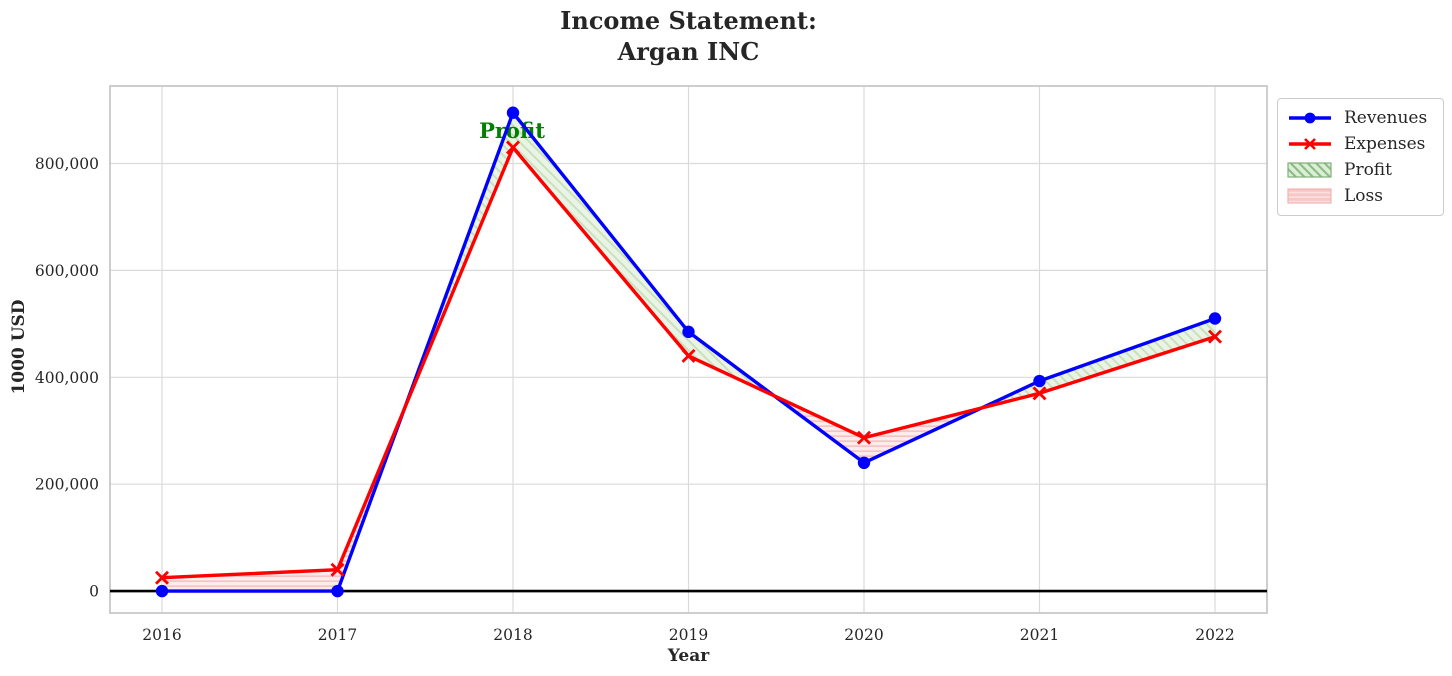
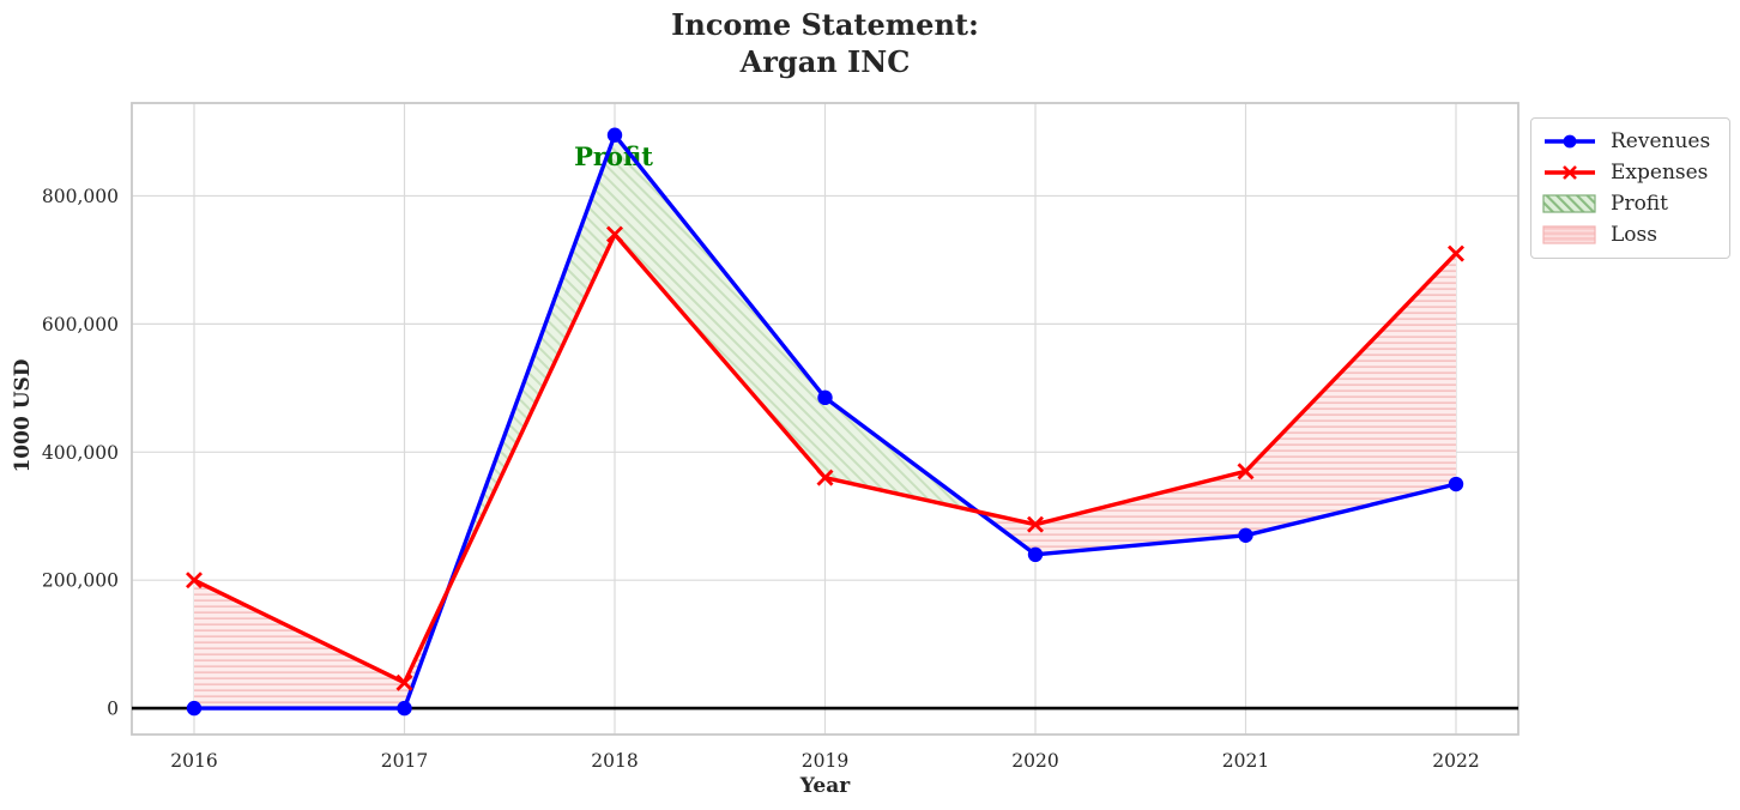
Expenses/2016: 20000 -> 200000
Expenses/2018: 830000 -> 740000
Expenses/2019: 440000 -> 360000
Revenues/2021: 390000 -> 270000
Revenues/2022: 510000 -> 350000
Expenses/2022: 480000 -> 710000
